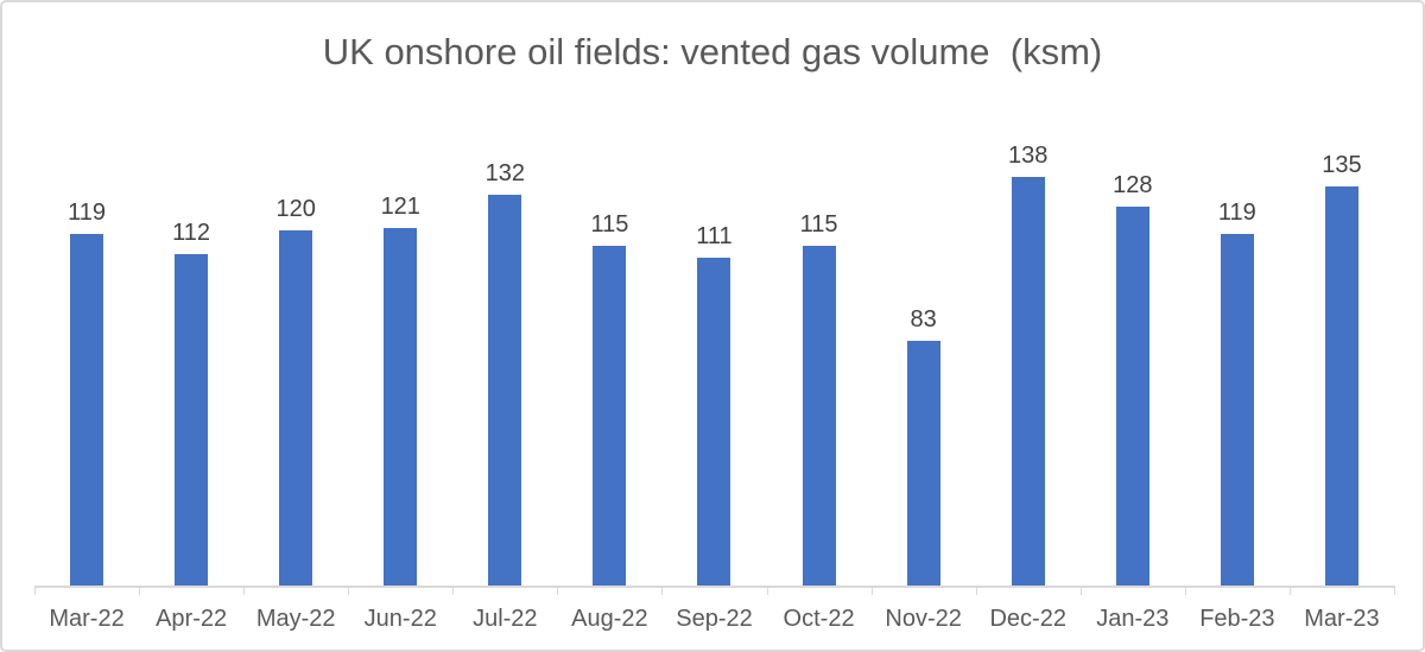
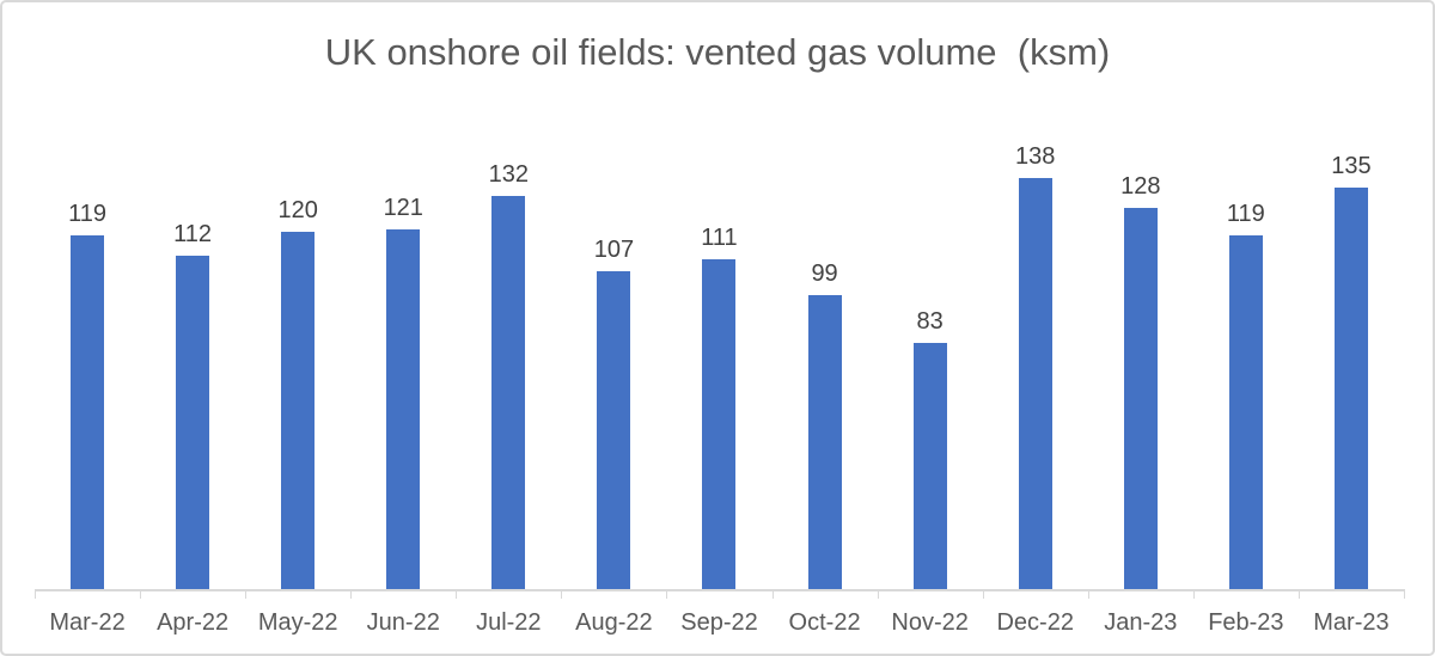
Aug-22: 115 -> 107
Oct-22: 115 -> 99
